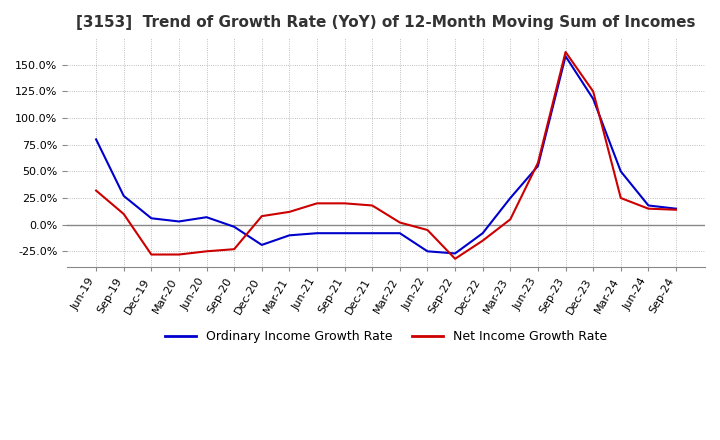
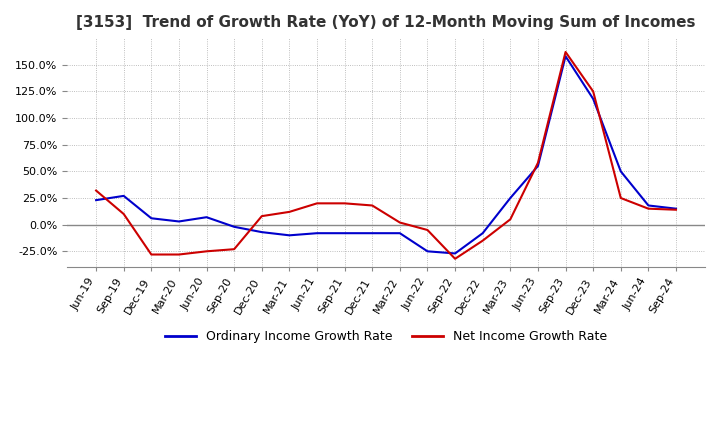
Ordinary Income Growth Rate/Jun-19: 80% -> 23%
Ordinary Income Growth Rate/Dec-20: -19% -> -7%
